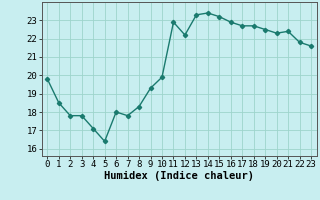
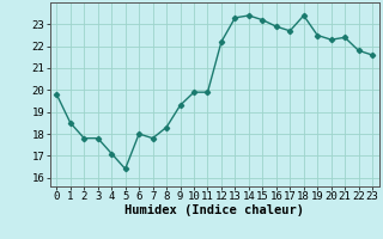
11: 22.9 -> 19.9
18: 22.7 -> 23.4
